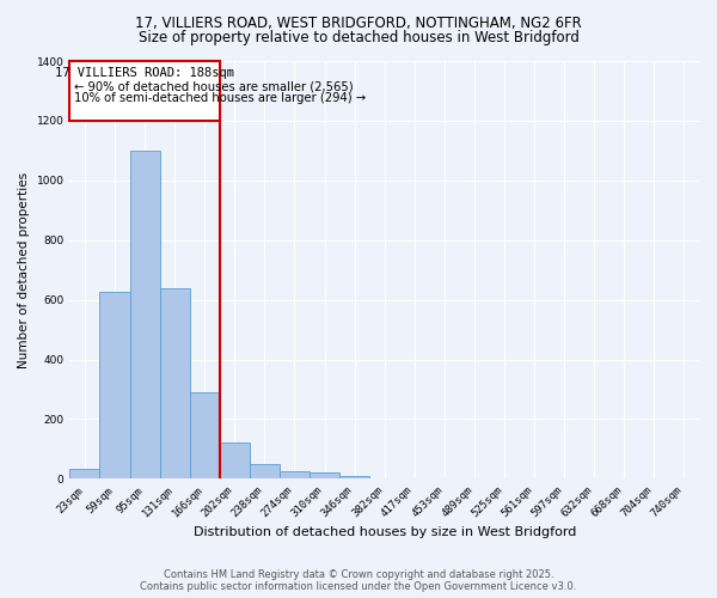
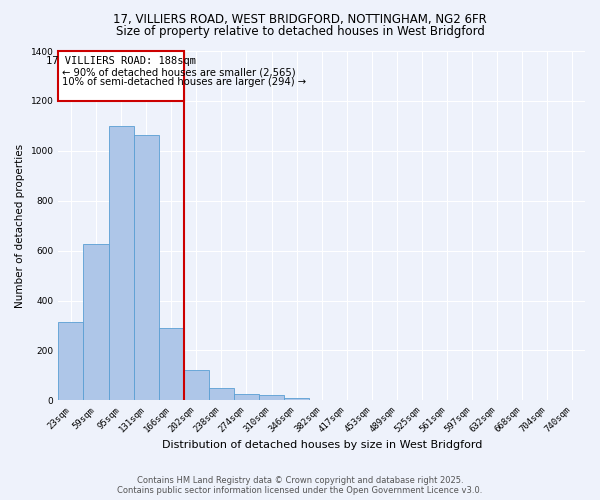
23sqm: 35 -> 315
131sqm: 640 -> 1065
